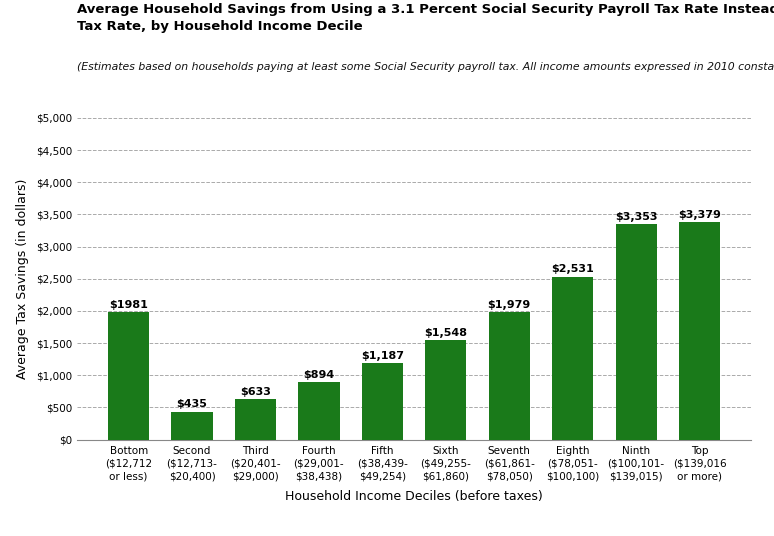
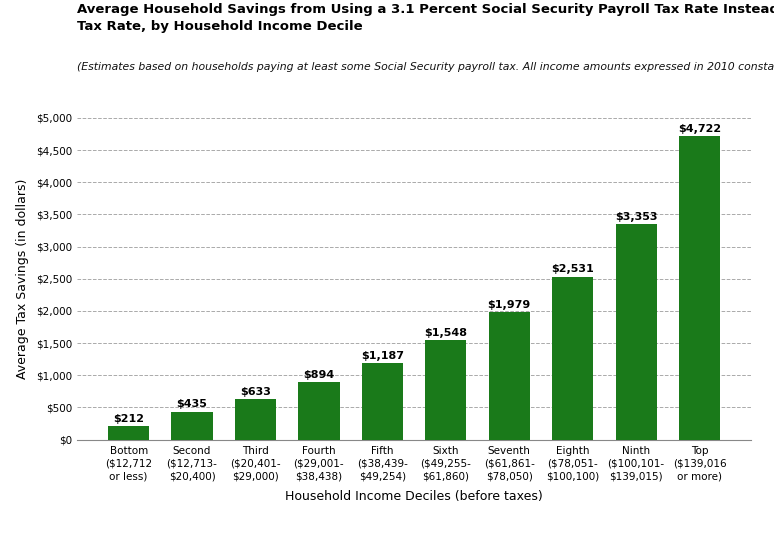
Bottom ($12,712 or less): $1981 -> $212
Top ($139,016 or more): $3,379 -> $4,722
